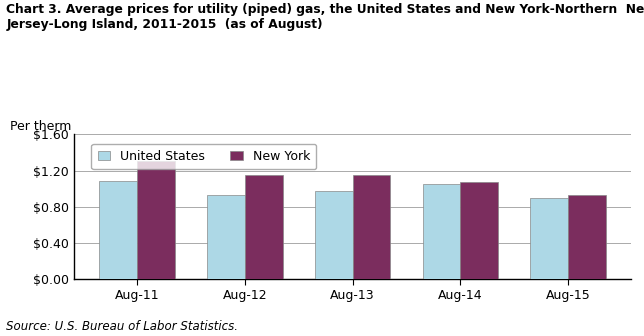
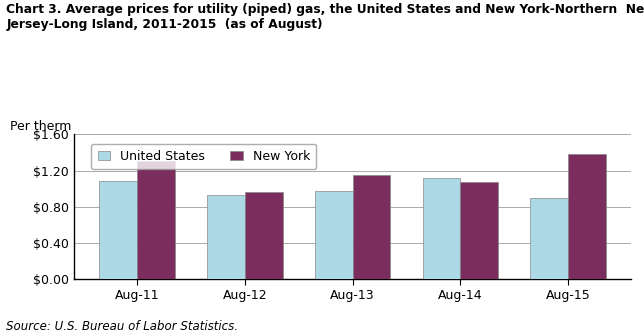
New York/Aug-12: $1.15 -> $0.96
United States/Aug-14: $1.05 -> $1.12
New York/Aug-15: $0.93 -> $1.38
